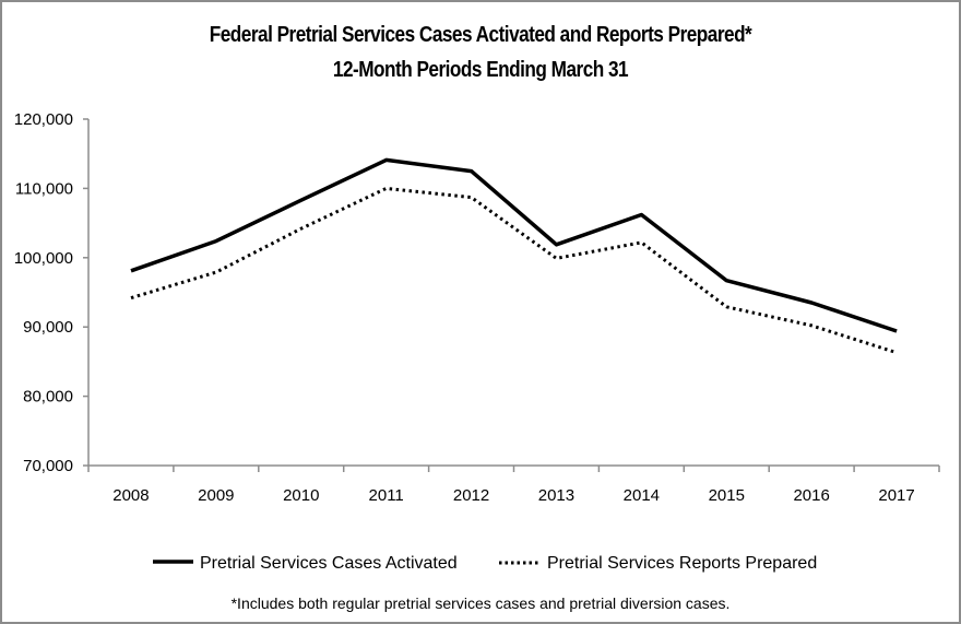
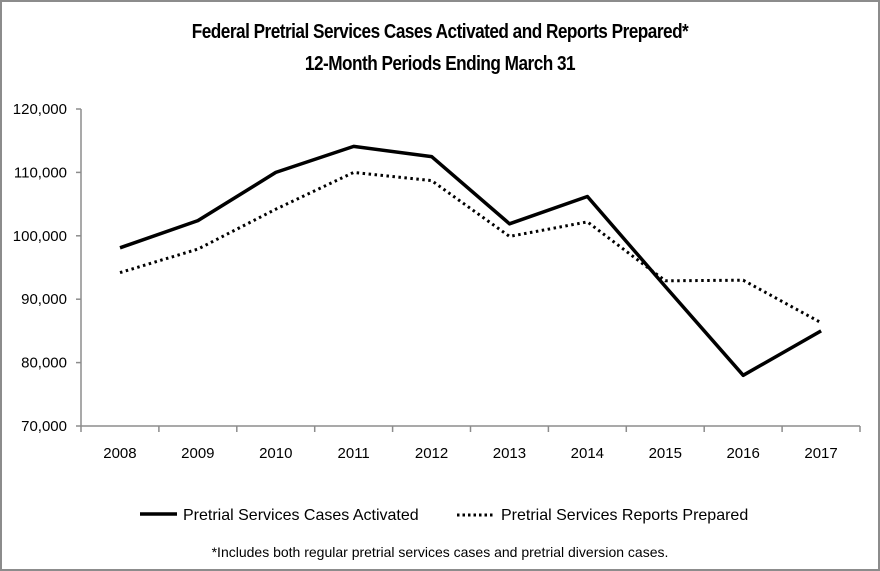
Pretrial Services Cases Activated/2010: 108000 -> 110000
Pretrial Services Cases Activated/2015: 97000 -> 92000
Pretrial Services Cases Activated/2016: 94000 -> 78000
Pretrial Services Reports Prepared/2016: 90000 -> 93000
Pretrial Services Cases Activated/2017: 89000 -> 85000
